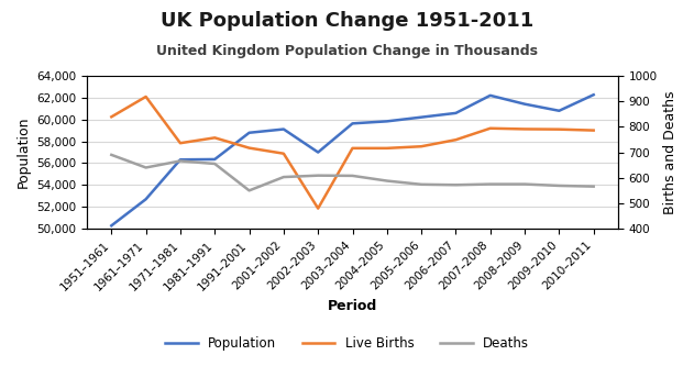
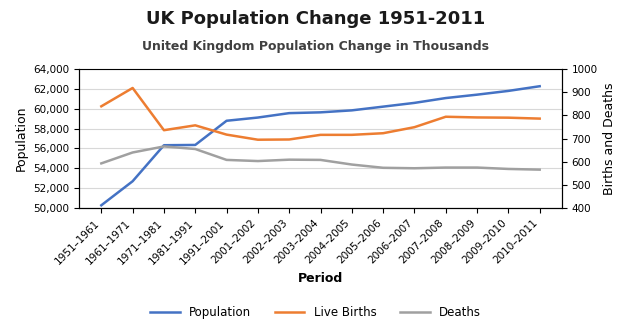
Deaths/1951–1961: 690 -> 593
Deaths/1991–2001: 550 -> 608
Population/2002–2003: 57,000 -> 59,600
Live Births/2002–2003: 480 -> 696
Population/2007–2008: 62,200 -> 61,100
Population/2009–2010: 60,800 -> 61,800
